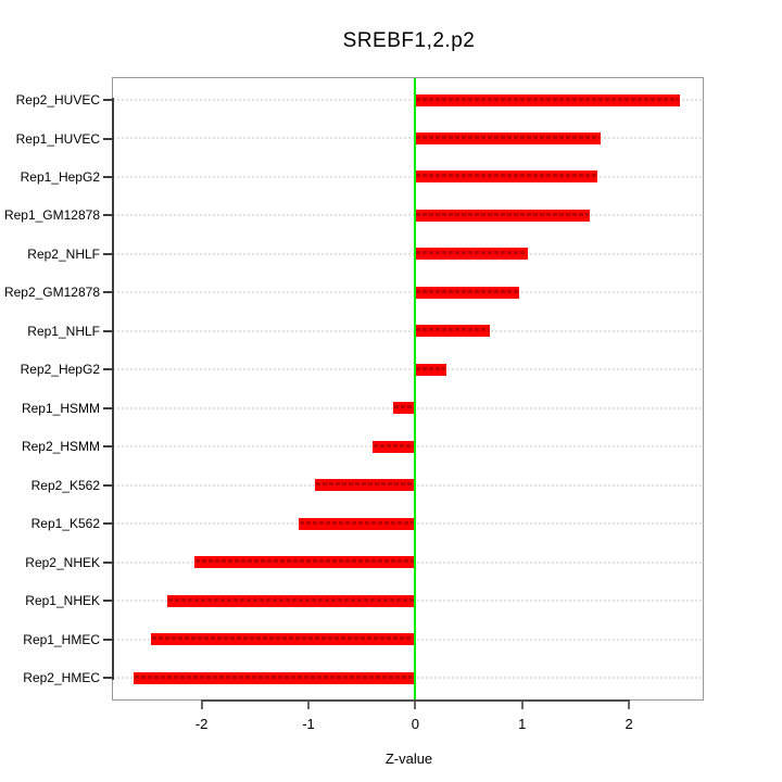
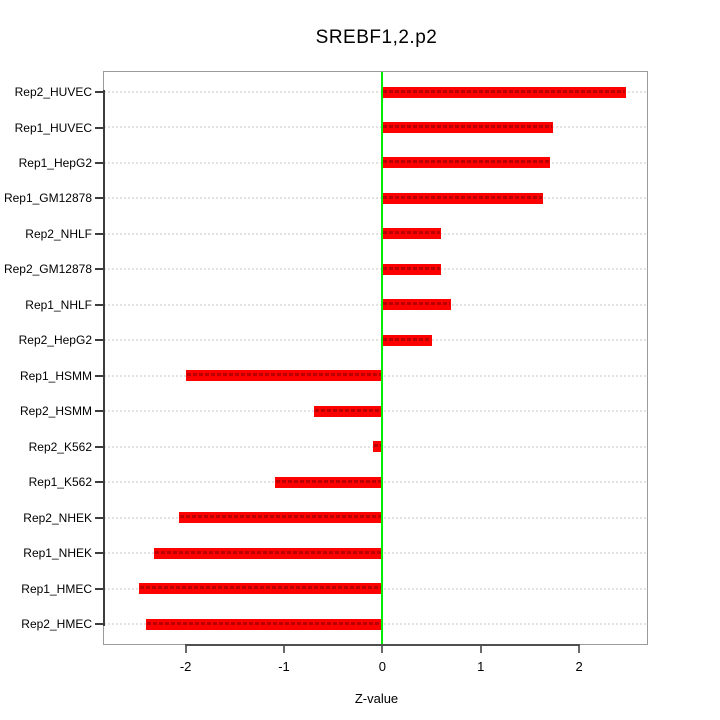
Rep2_NHLF: 1.1 -> 0.6
Rep2_GM12878: 1.0 -> 0.6
Rep2_HepG2: 0.3 -> 0.5
Rep1_HSMM: -0.2 -> -2.0
Rep2_HSMM: -0.4 -> -0.7
Rep2_K562: -0.9 -> -0.1
Rep2_HMEC: -2.6 -> -2.4
